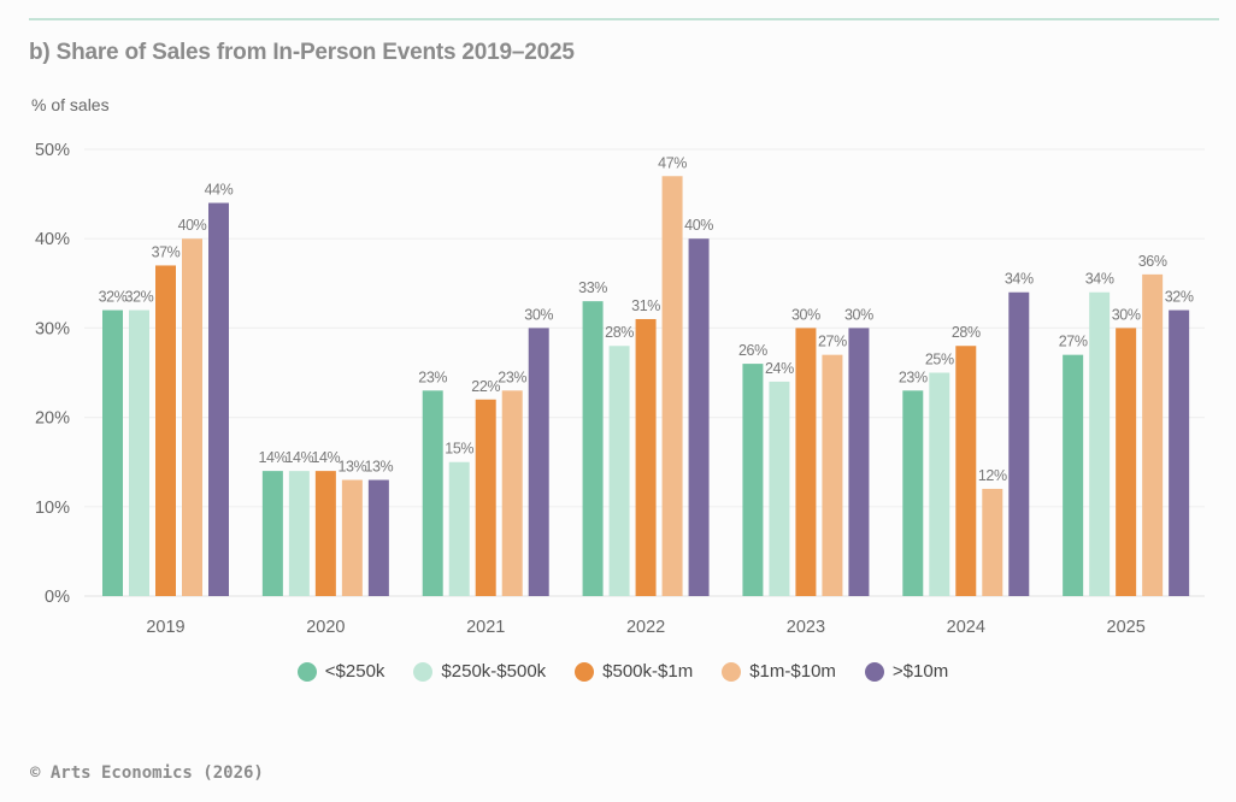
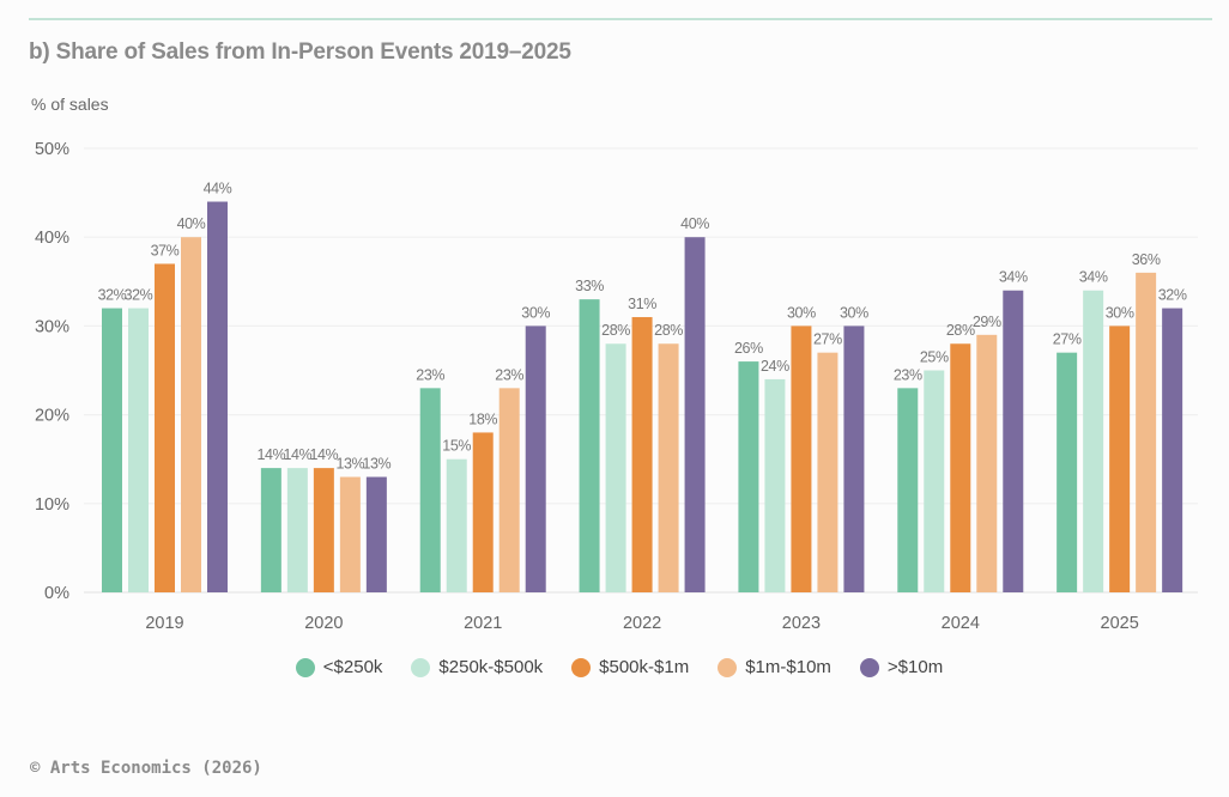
$500k-$1m/2021: 22% -> 18%
$1m-$10m/2022: 47% -> 28%
$1m-$10m/2024: 12% -> 29%
